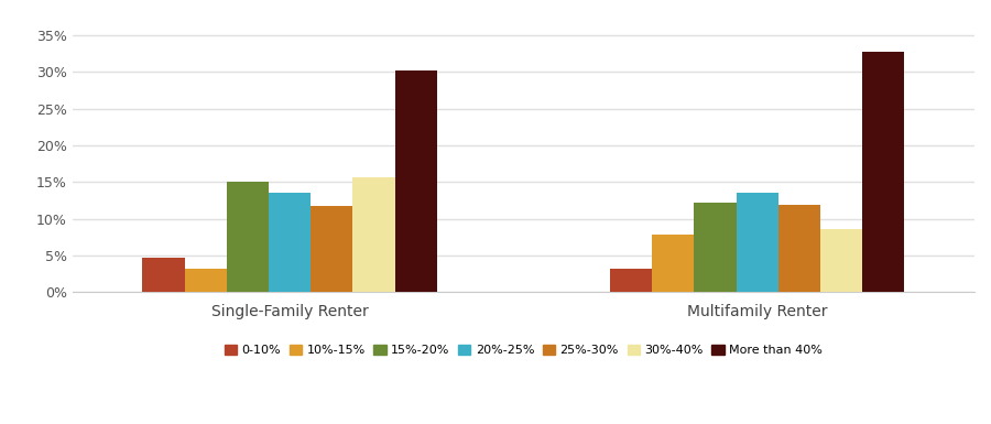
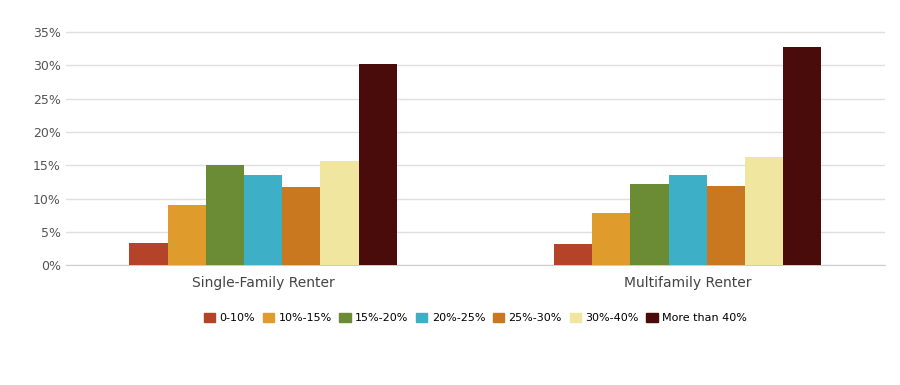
0-10%/Single-Family Renter: 4.6% -> 3.3%
10%-15%/Single-Family Renter: 3.2% -> 9.0%
30%-40%/Multifamily Renter: 8.6% -> 16.2%
